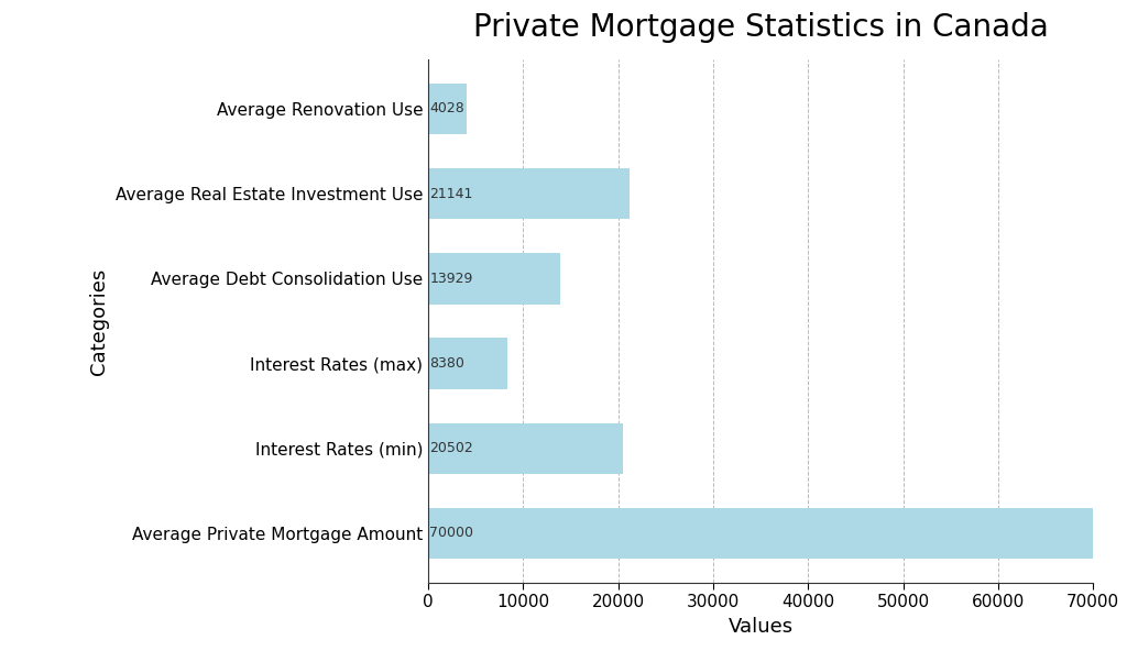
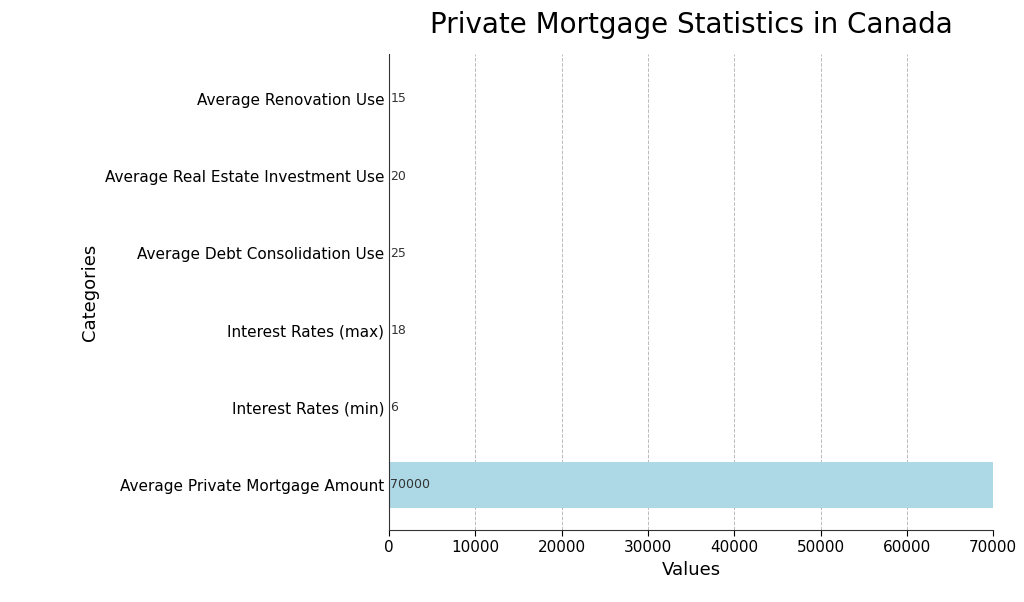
Average Renovation Use: 4028 -> 15
Average Real Estate Investment Use: 21141 -> 20
Average Debt Consolidation Use: 13929 -> 25
Interest Rates (max): 8380 -> 18
Interest Rates (min): 20502 -> 6
